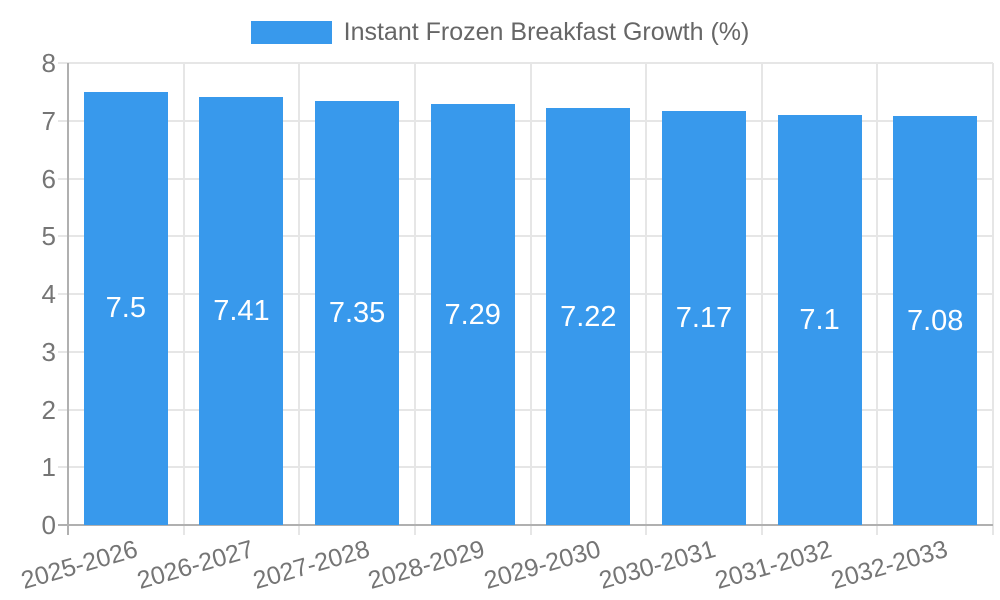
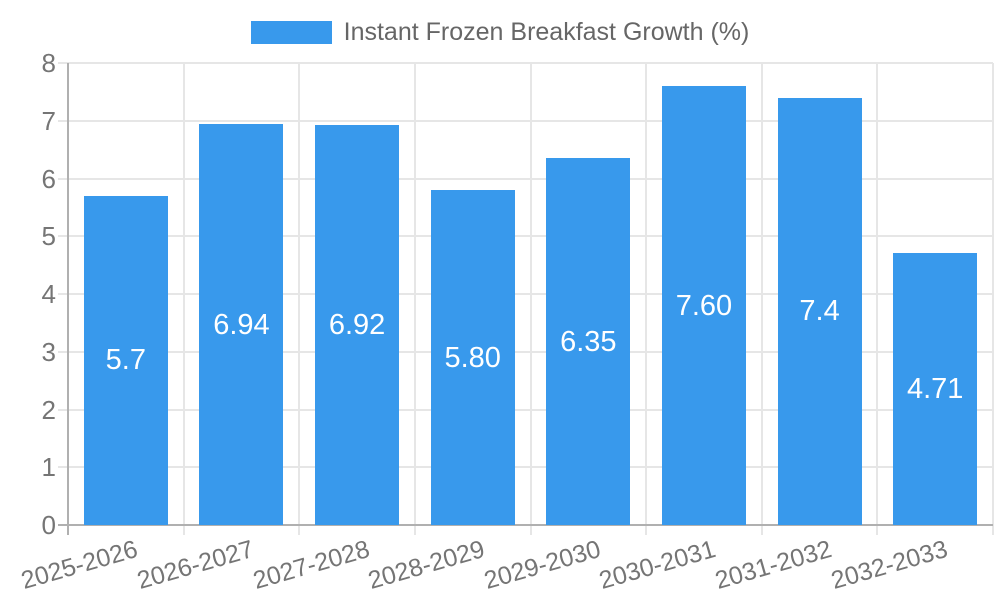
2025-2026: 7.5 -> 5.7
2026-2027: 7.41 -> 6.94
2027-2028: 7.35 -> 6.92
2028-2029: 7.29 -> 5.80
2029-2030: 7.22 -> 6.35
2030-2031: 7.17 -> 7.60
2031-2032: 7.1 -> 7.4
2032-2033: 7.08 -> 4.71
